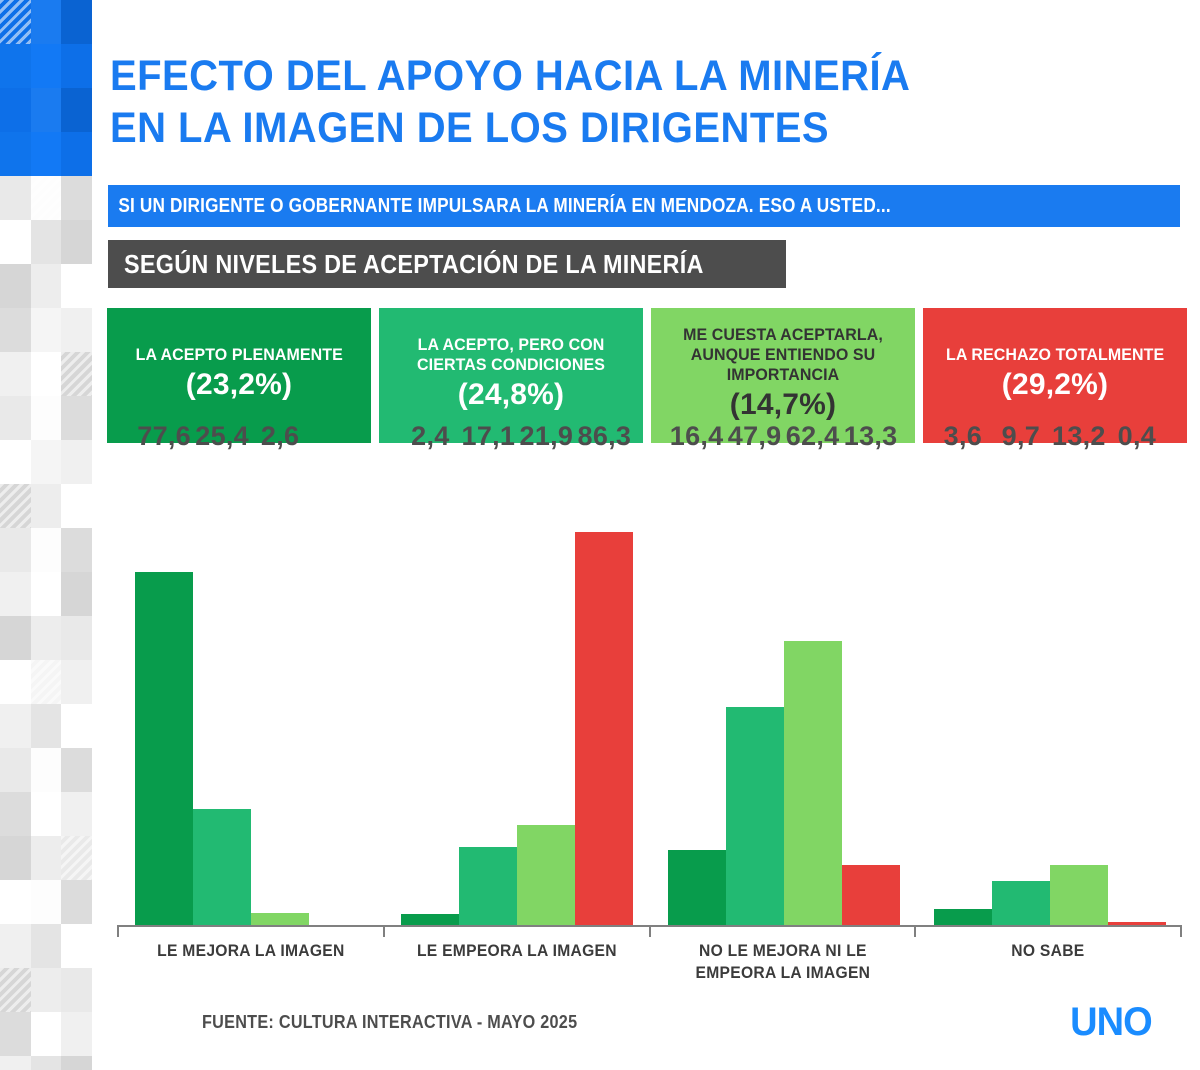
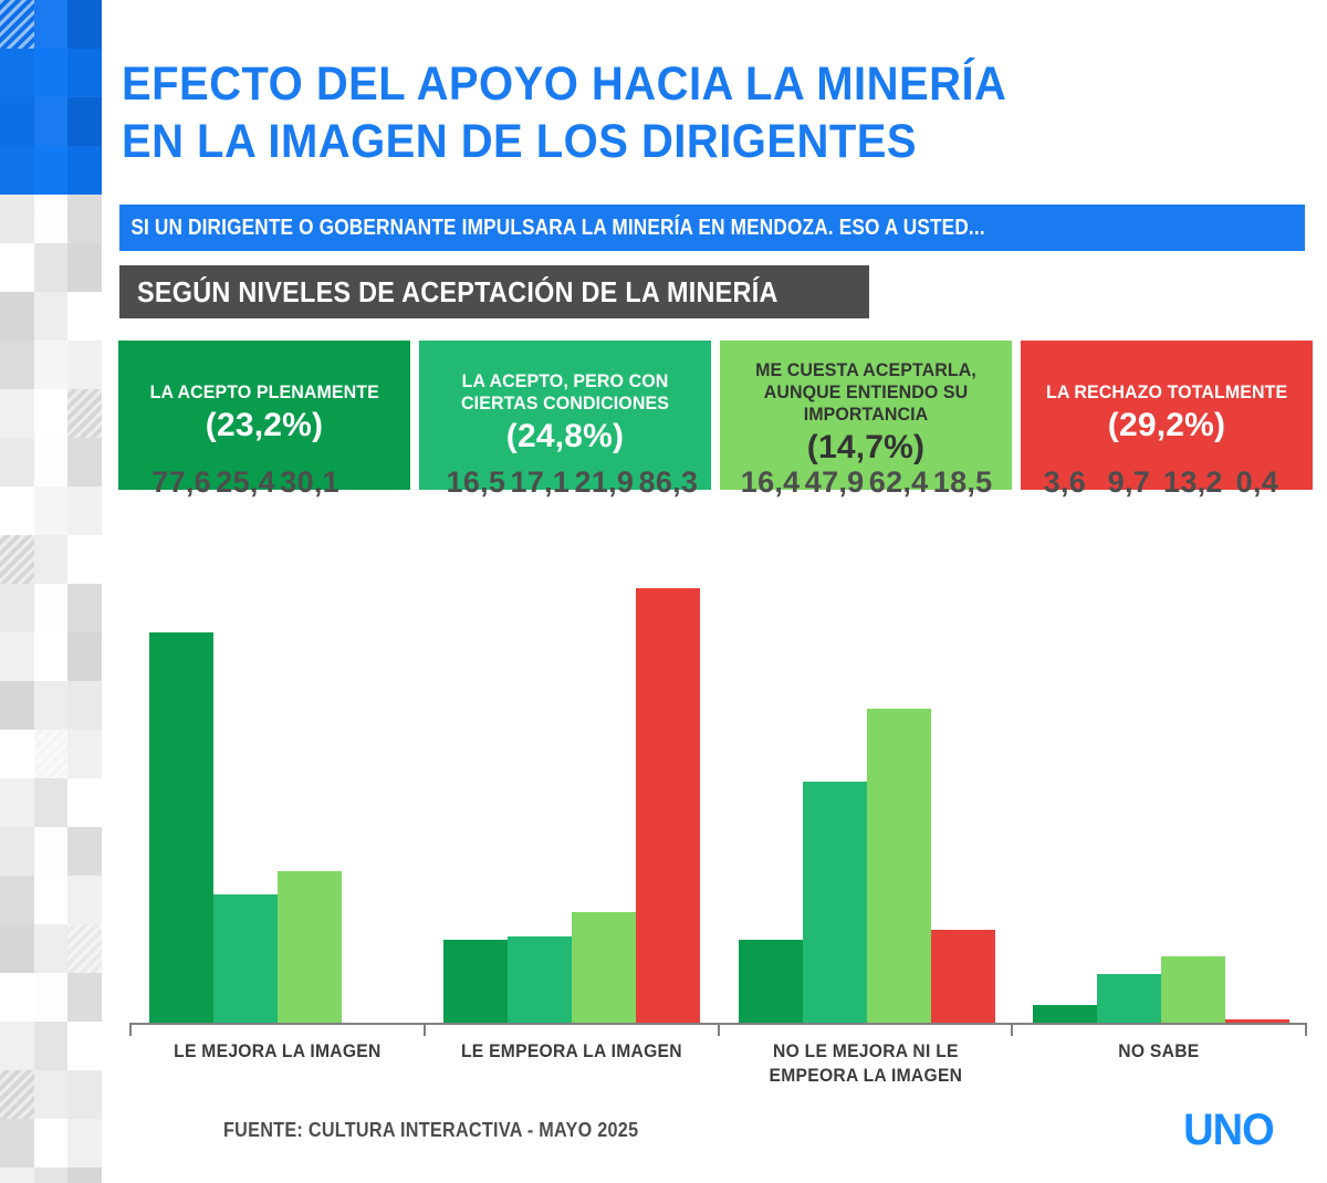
ME CUESTA ACEPTARLA, AUNQUE ENTIENDO SU IMPORTANCIA/LE MEJORA LA IMAGEN: 2,6 -> 30,1
LA ACEPTO PLENAMENTE/LE EMPEORA LA IMAGEN: 2,4 -> 16,5
LA RECHAZO TOTALMENTE/NO LE MEJORA NI LE EMPEORA LA IMAGEN: 13,3 -> 18,5
